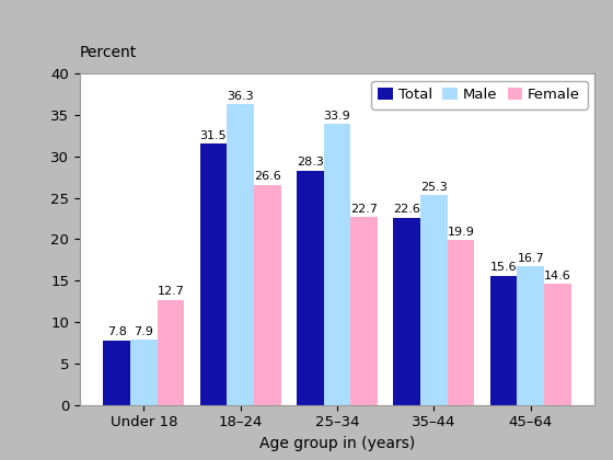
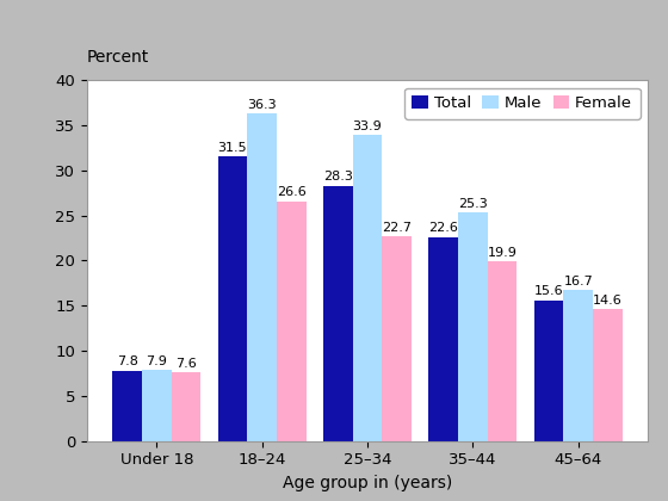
Female/Under 18: 12.7 -> 7.6
